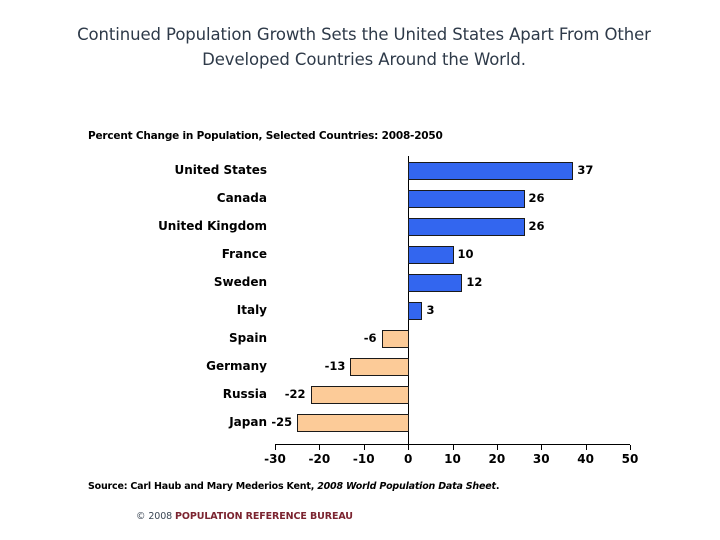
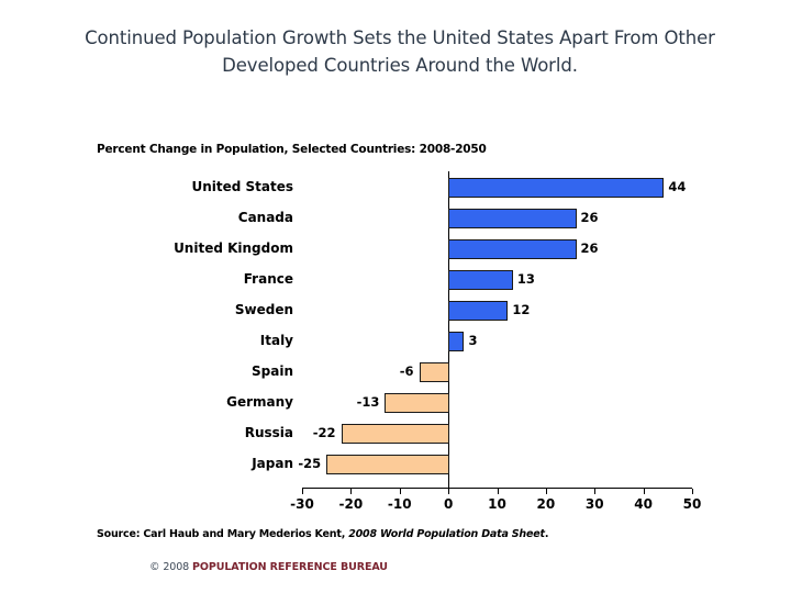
United States: 37 -> 44
France: 10 -> 13
